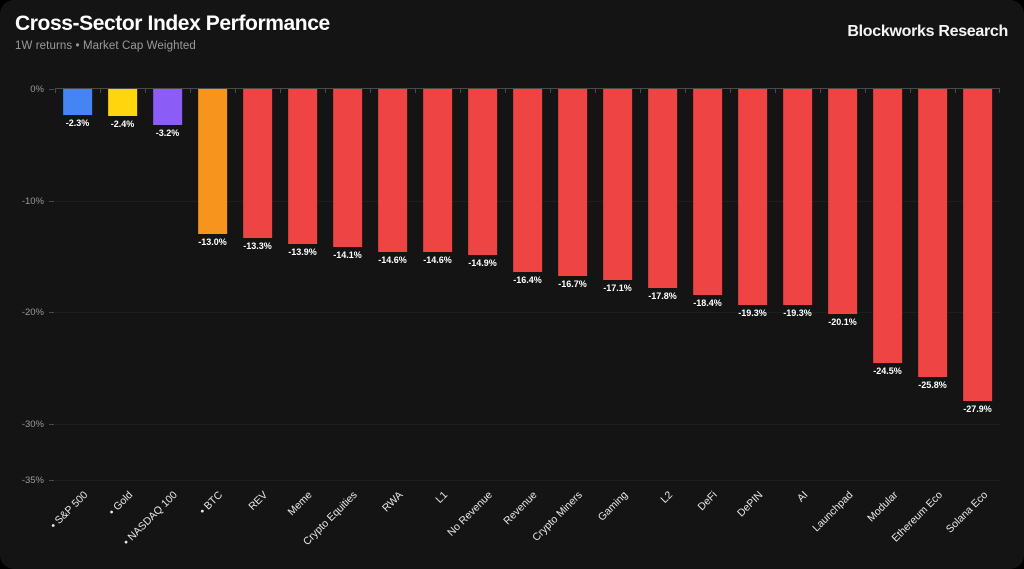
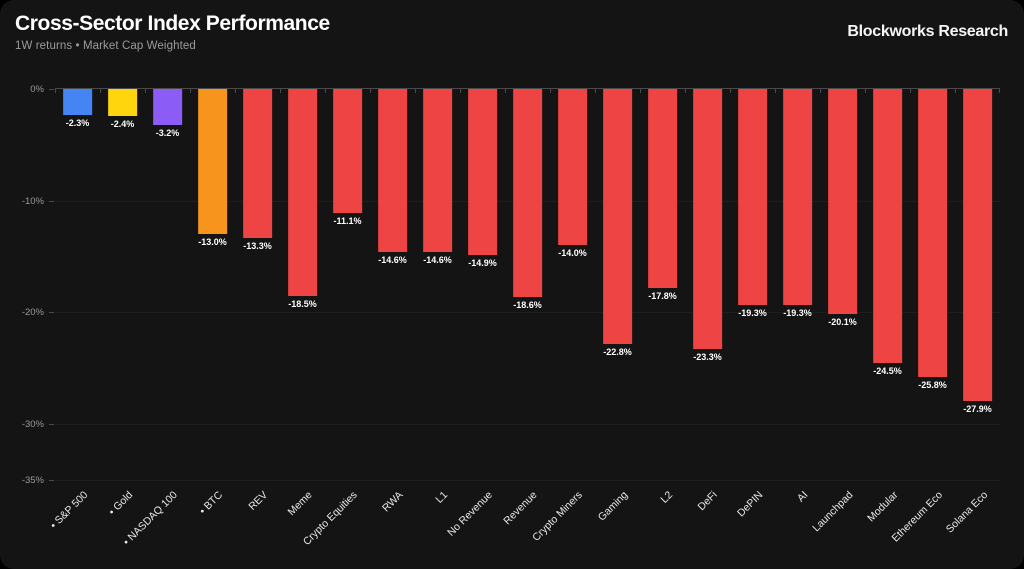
Meme: -13.9% -> -18.5%
Crypto Equities: -14.1% -> -11.1%
Revenue: -16.4% -> -18.6%
Crypto Miners: -16.7% -> -14.0%
Gaming: -17.1% -> -22.8%
DeFi: -18.4% -> -23.3%
